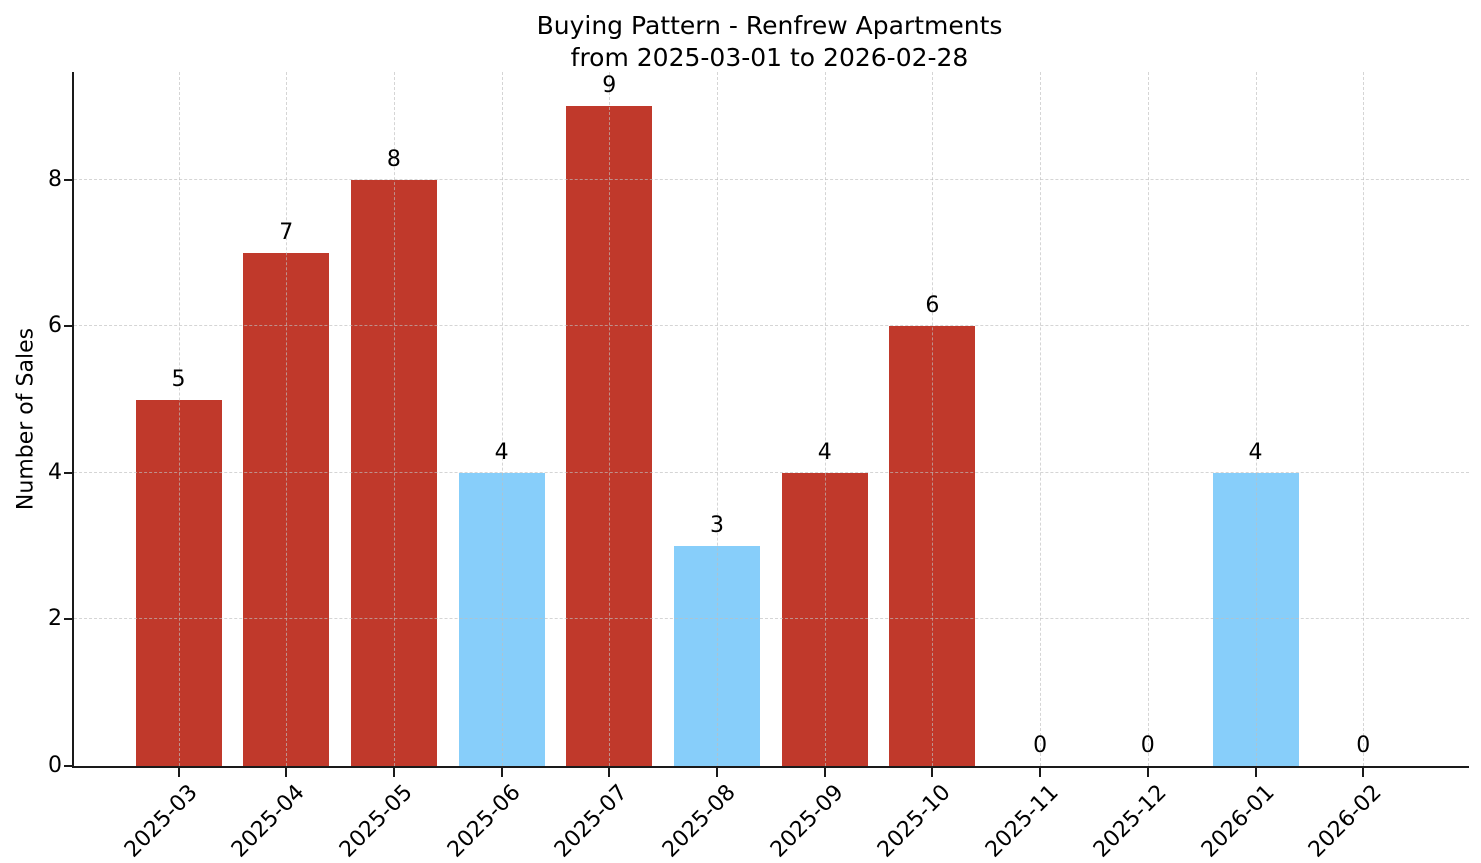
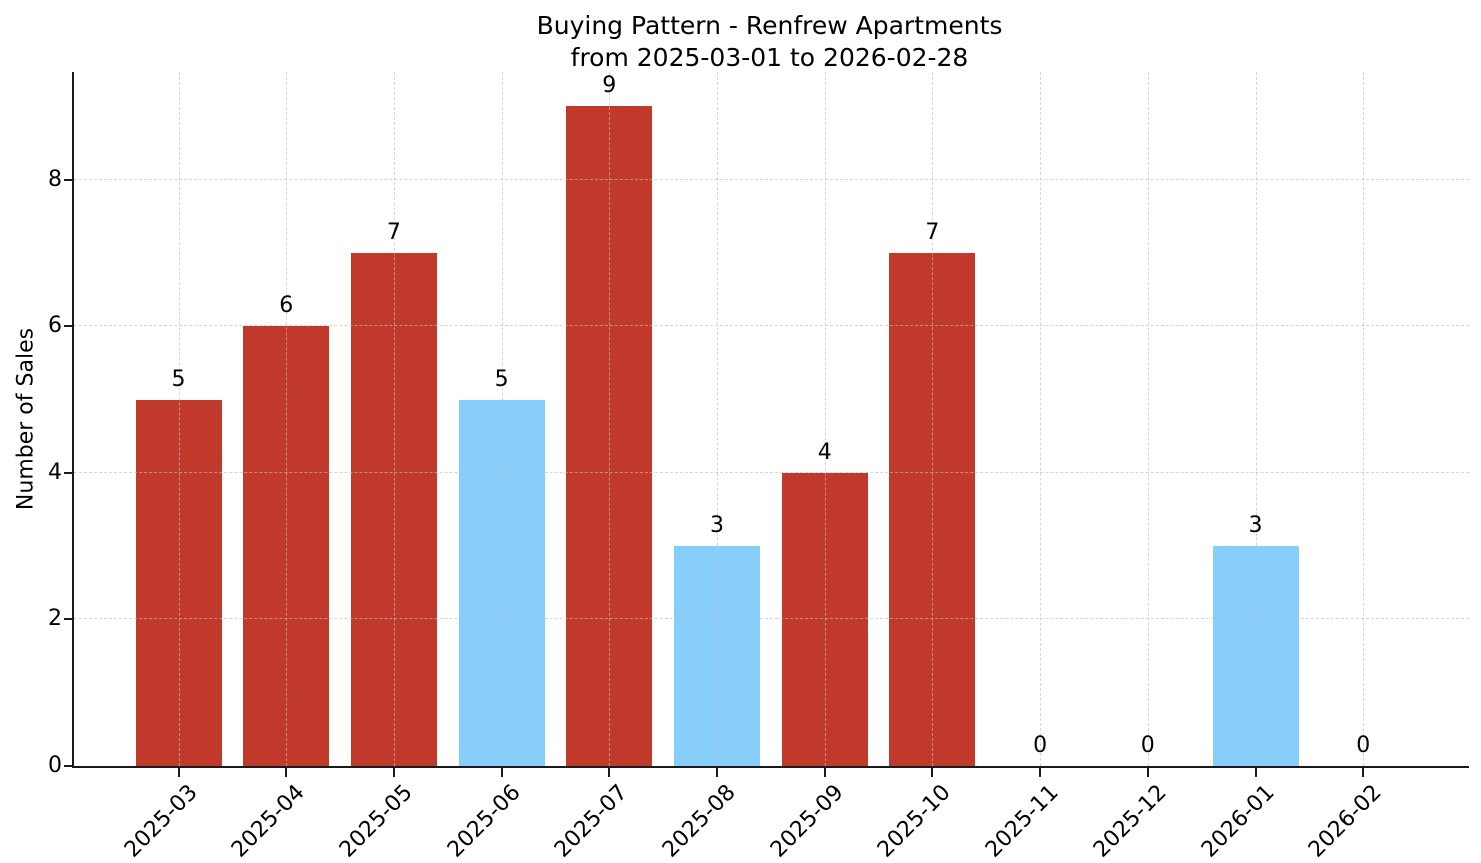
2025-04: 7 -> 6
2025-05: 8 -> 7
2025-06: 4 -> 5
2025-10: 6 -> 7
2026-01: 4 -> 3
